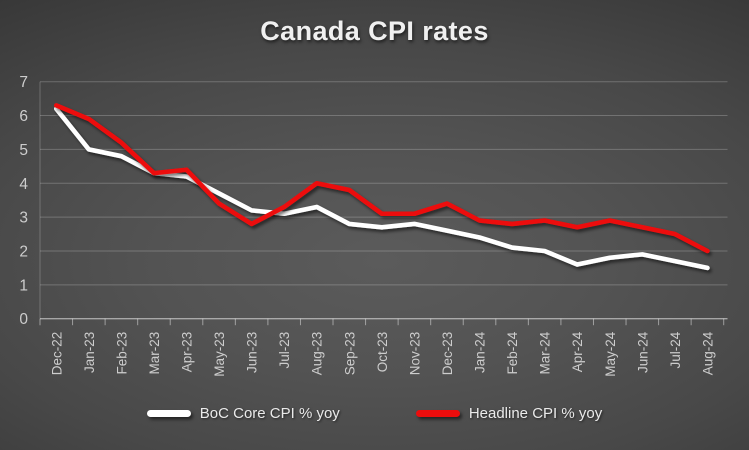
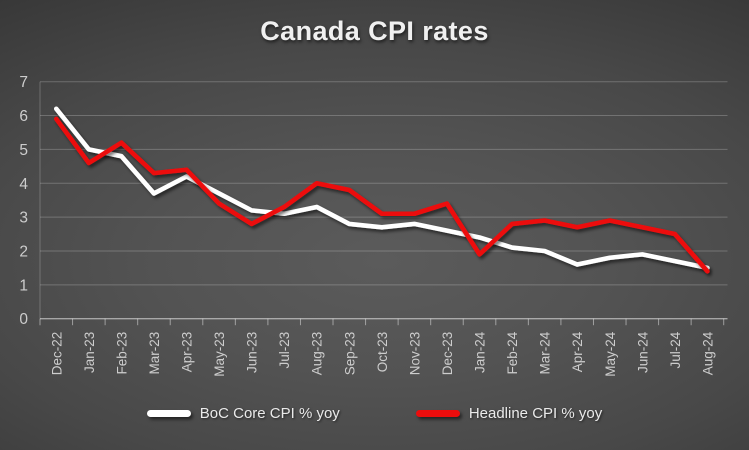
Headline CPI % yoy/Dec-22: 6.3 -> 5.9
Headline CPI % yoy/Jan-23: 5.9 -> 4.6
BoC Core CPI % yoy/Mar-23: 4.3 -> 3.7
Headline CPI % yoy/Jan-24: 2.9 -> 1.9
Headline CPI % yoy/Aug-24: 2.0 -> 1.4
